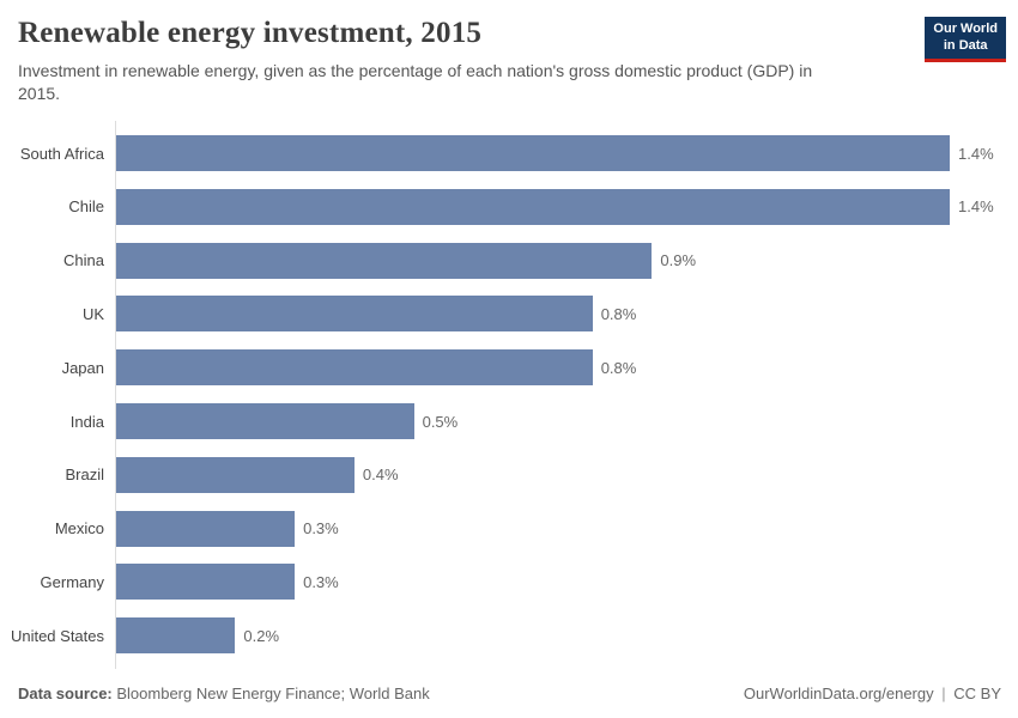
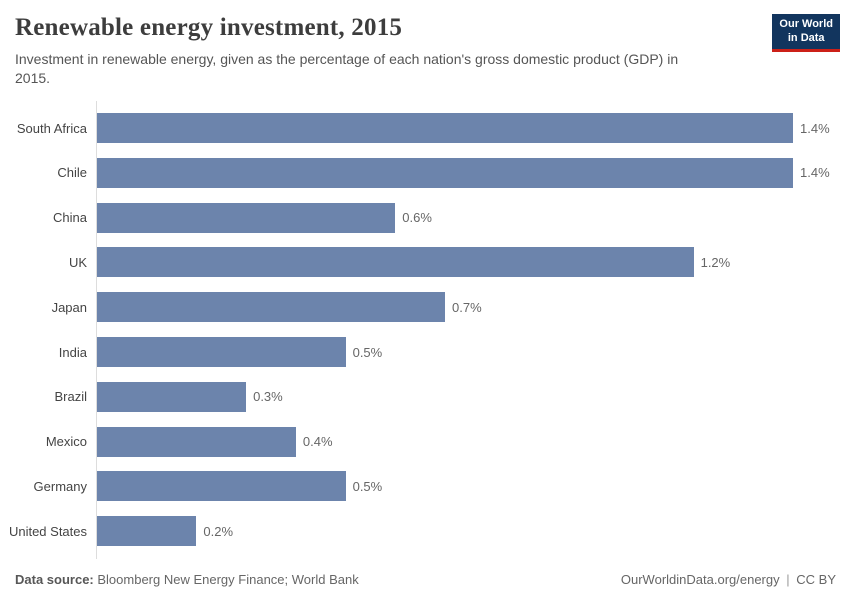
China: 0.9% -> 0.6%
UK: 0.8% -> 1.2%
Japan: 0.8% -> 0.7%
Brazil: 0.4% -> 0.3%
Mexico: 0.3% -> 0.4%
Germany: 0.3% -> 0.5%
